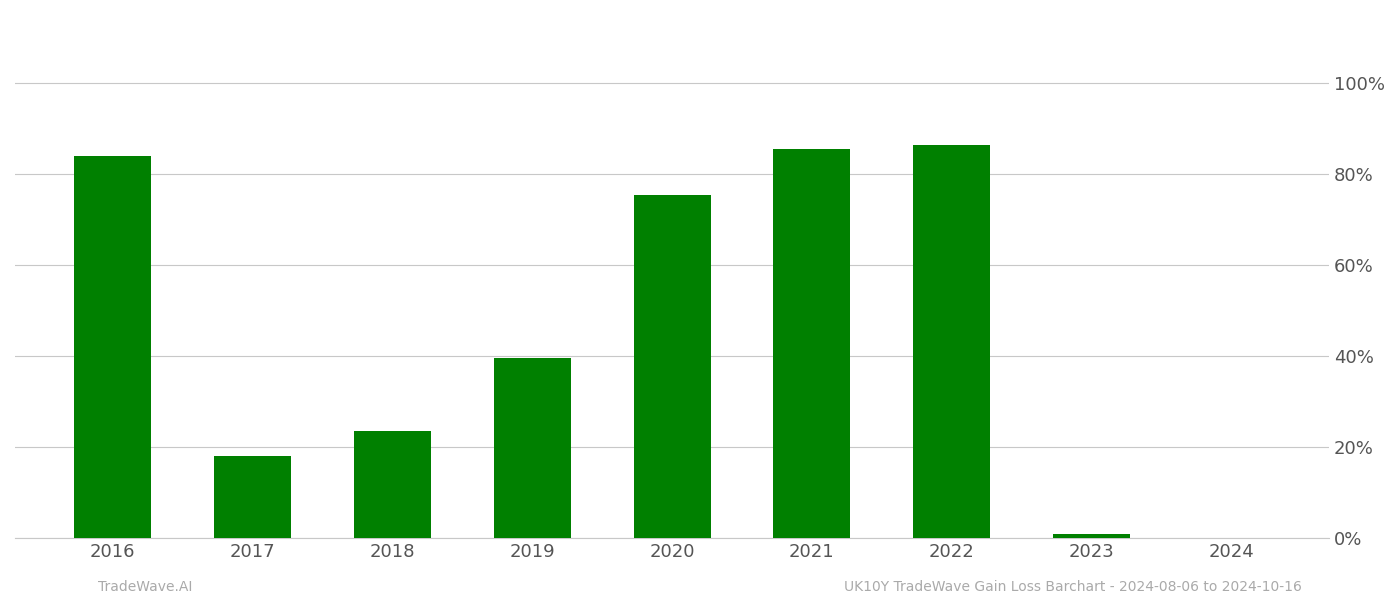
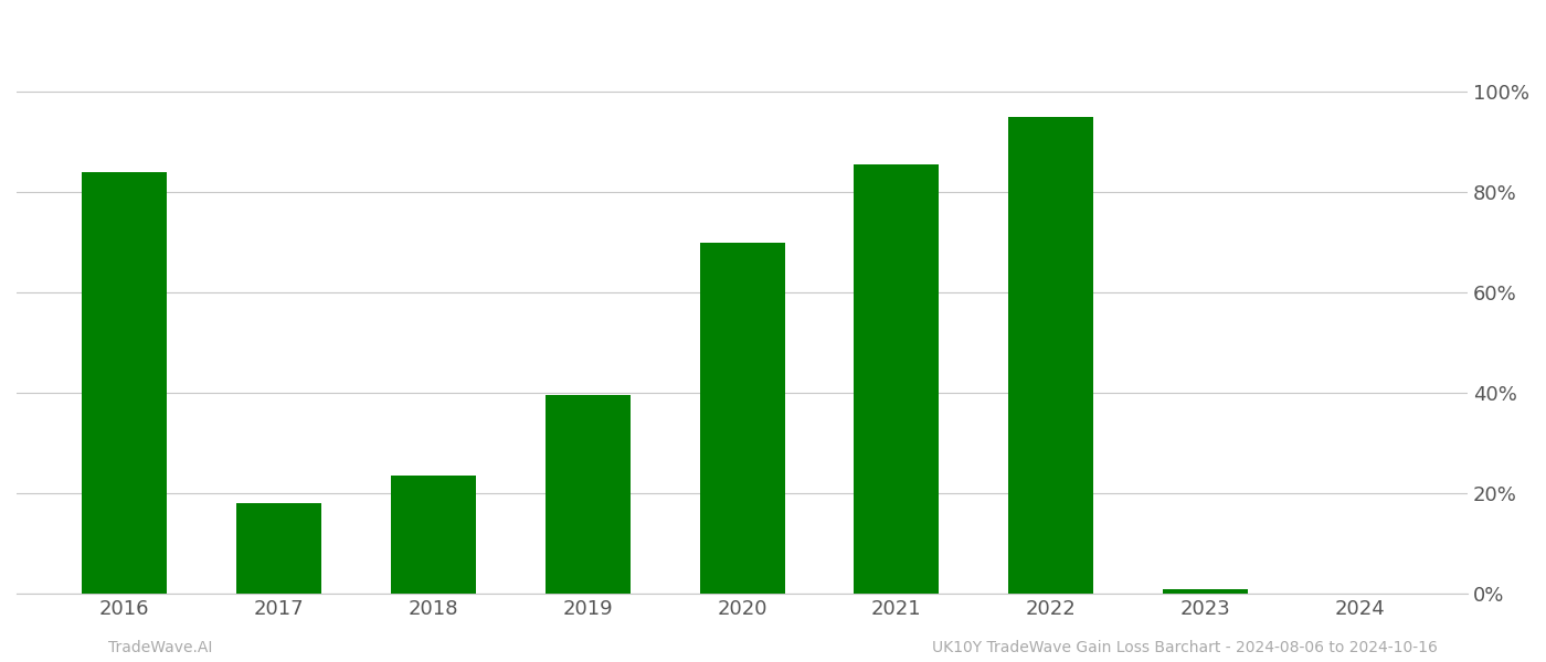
2020: 75.5% -> 70.0%
2022: 86.5% -> 95.0%
